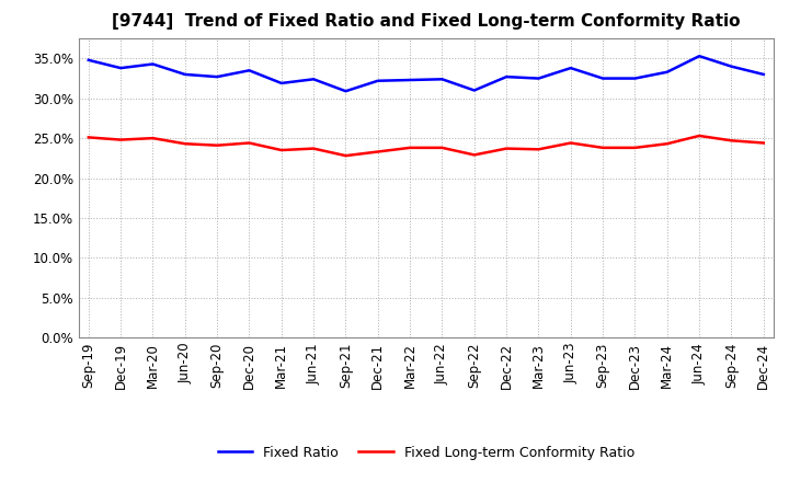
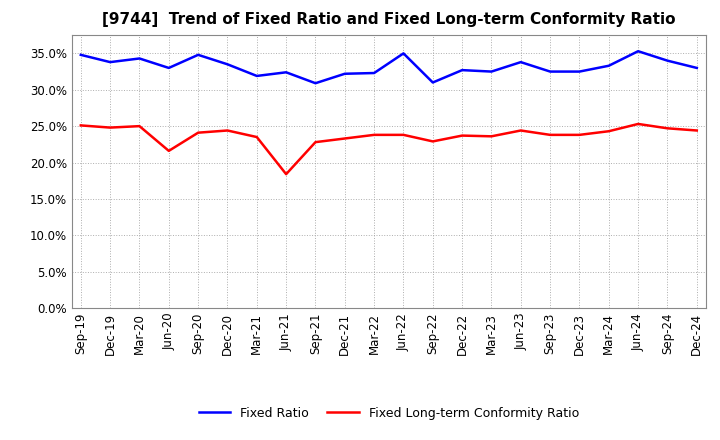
Fixed Long-term Conformity Ratio/Jun-20: 24.3% -> 21.6%
Fixed Ratio/Sep-20: 32.7% -> 34.8%
Fixed Long-term Conformity Ratio/Jun-21: 23.7% -> 18.4%
Fixed Ratio/Jun-22: 32.4% -> 35.0%
